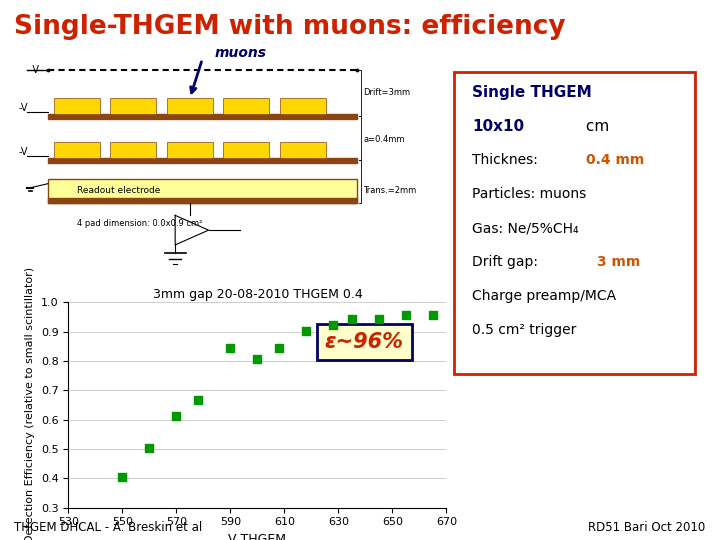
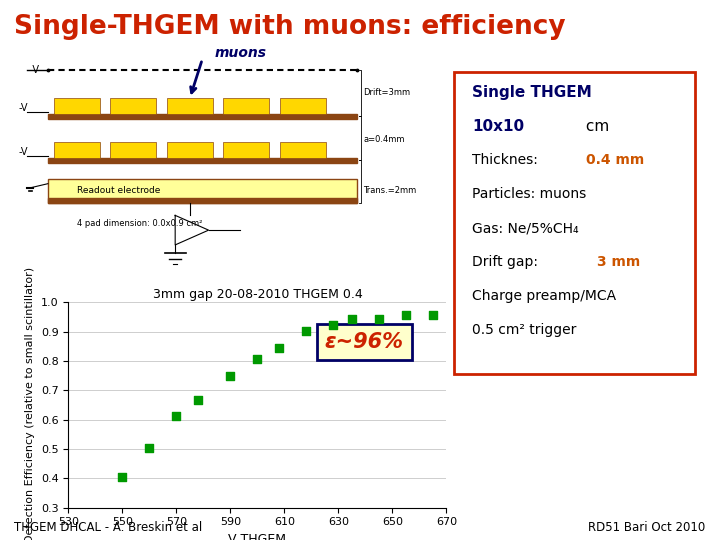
3mm gap 20-08-2010 THGEM 0.4/590: 0.845 -> 0.748
